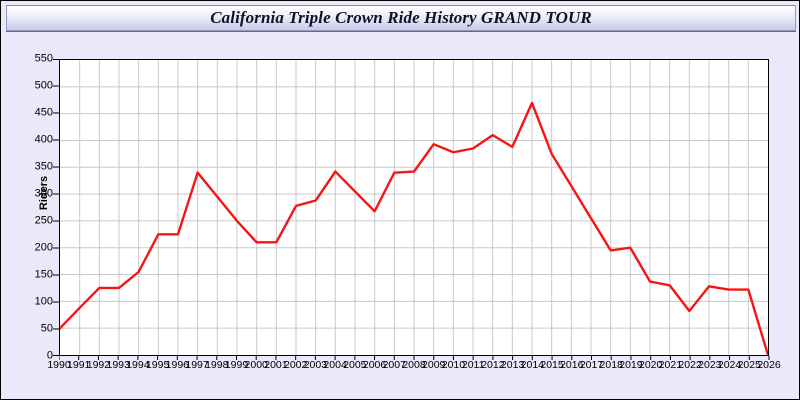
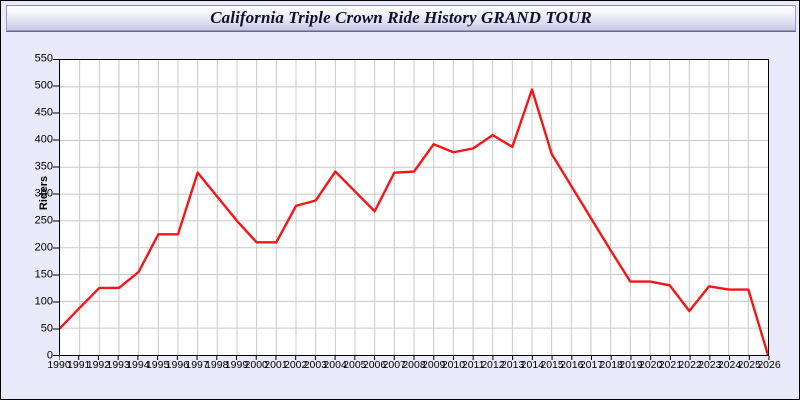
2014: 470 -> 500
2019: 200 -> 140
